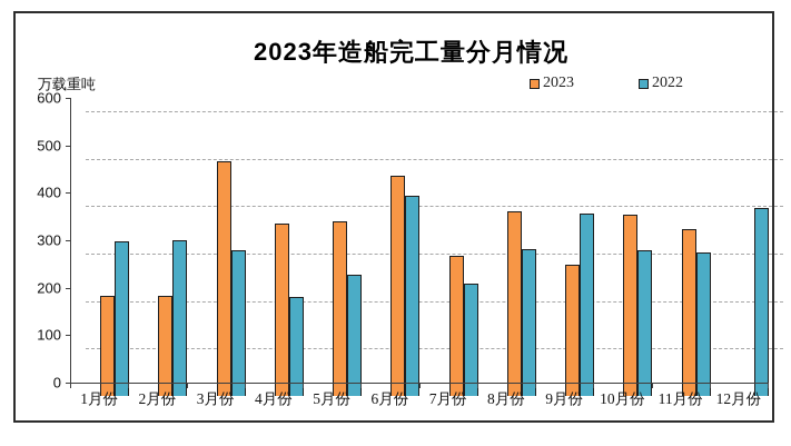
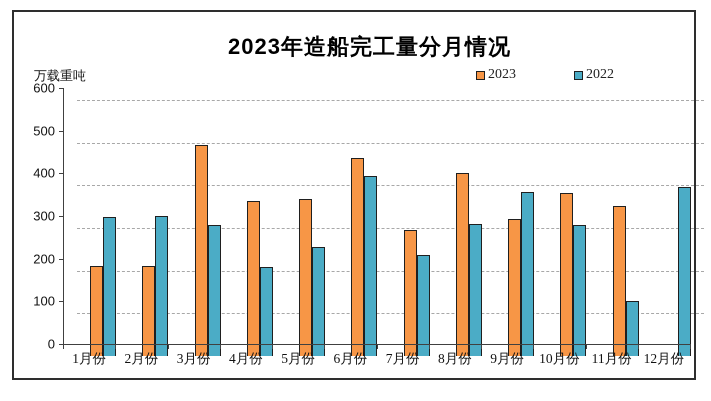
2023/8月份: 390 -> 430
2023/9月份: 280 -> 320
2022/11月份: 300 -> 130
